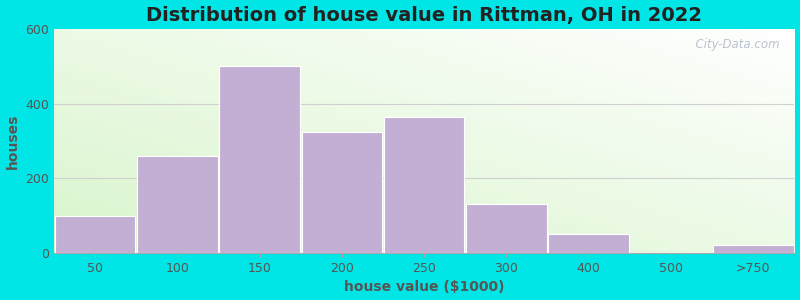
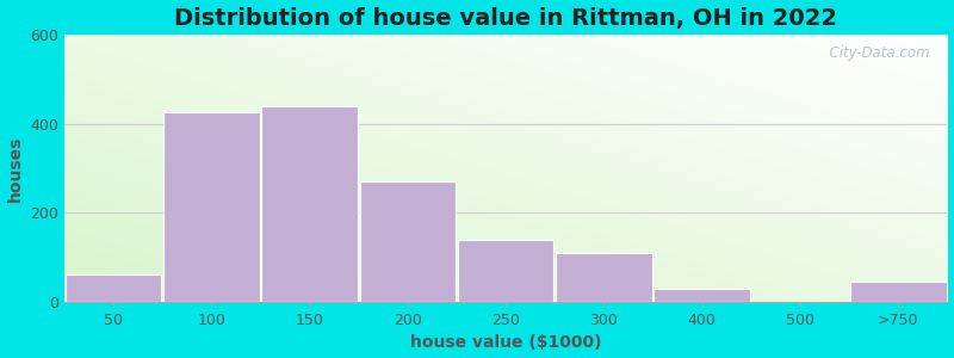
50: 100 -> 60
100: 260 -> 425
150: 500 -> 440
200: 325 -> 270
250: 365 -> 140
300: 130 -> 110
400: 50 -> 30
>750: 20 -> 45
